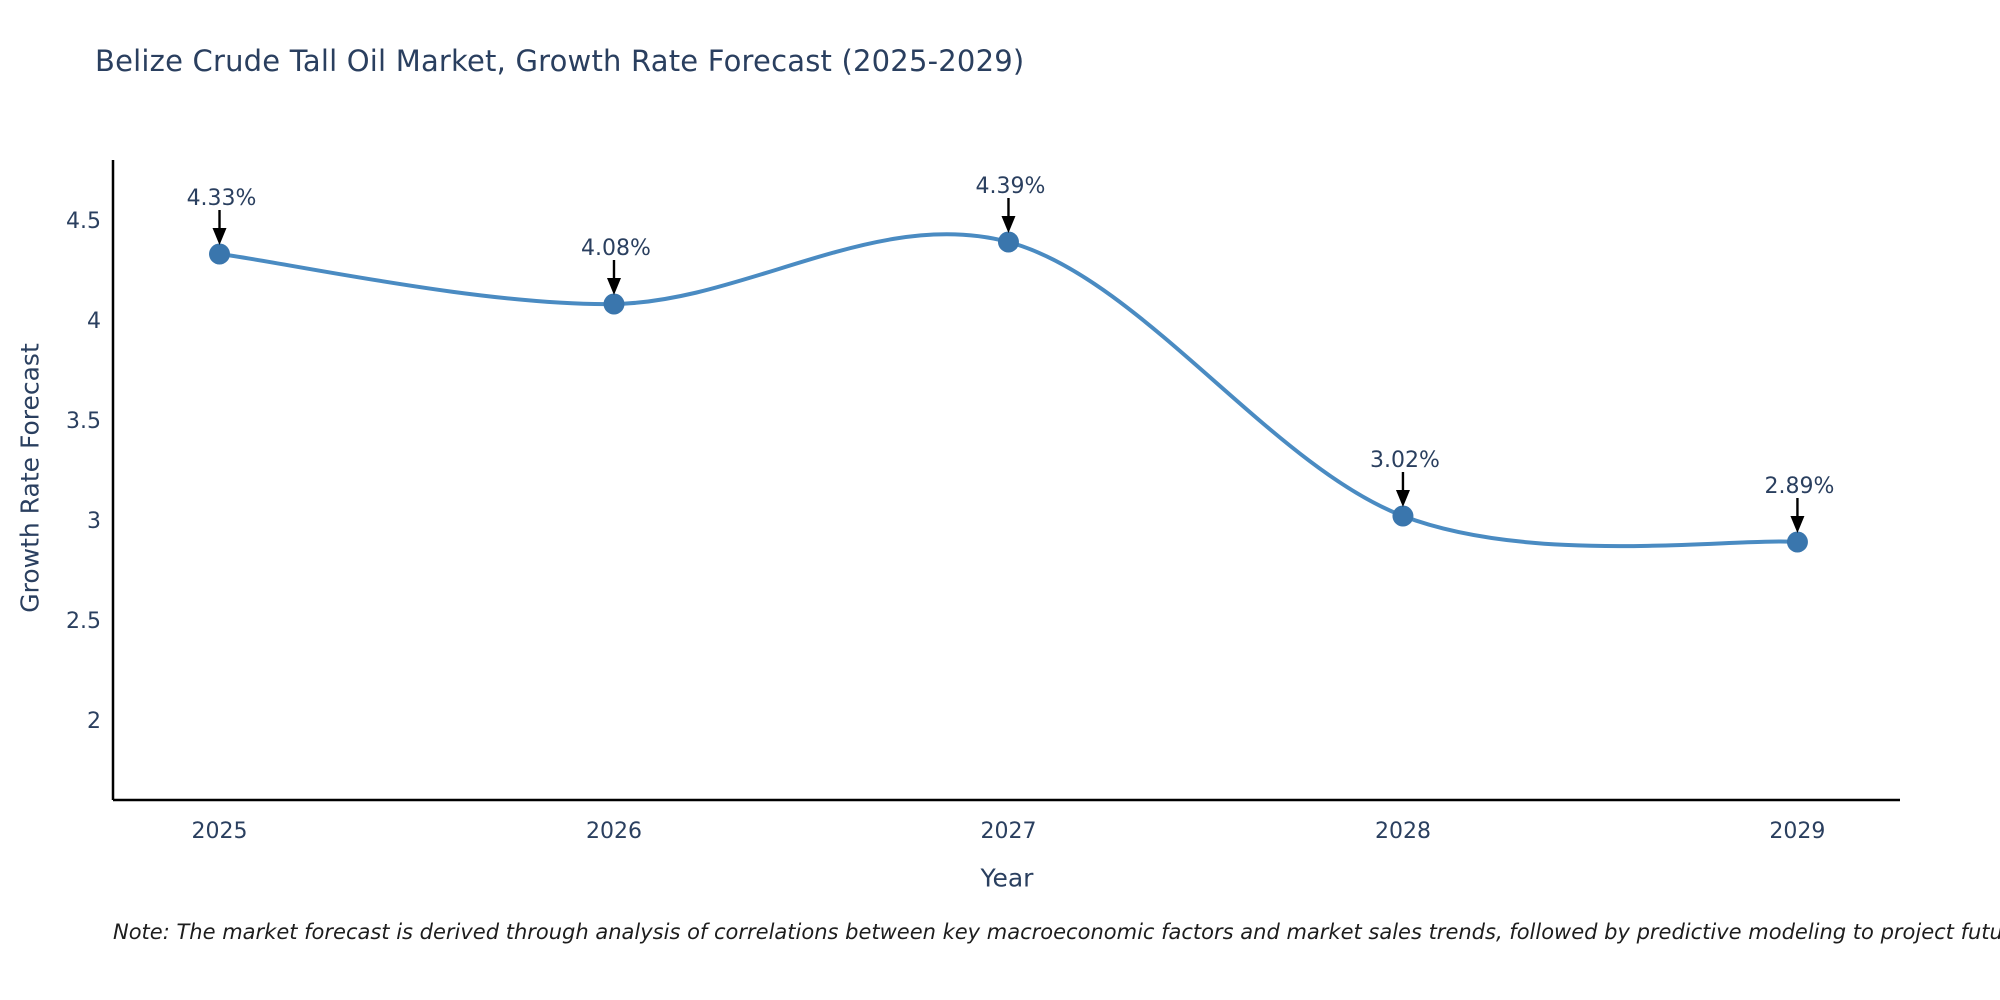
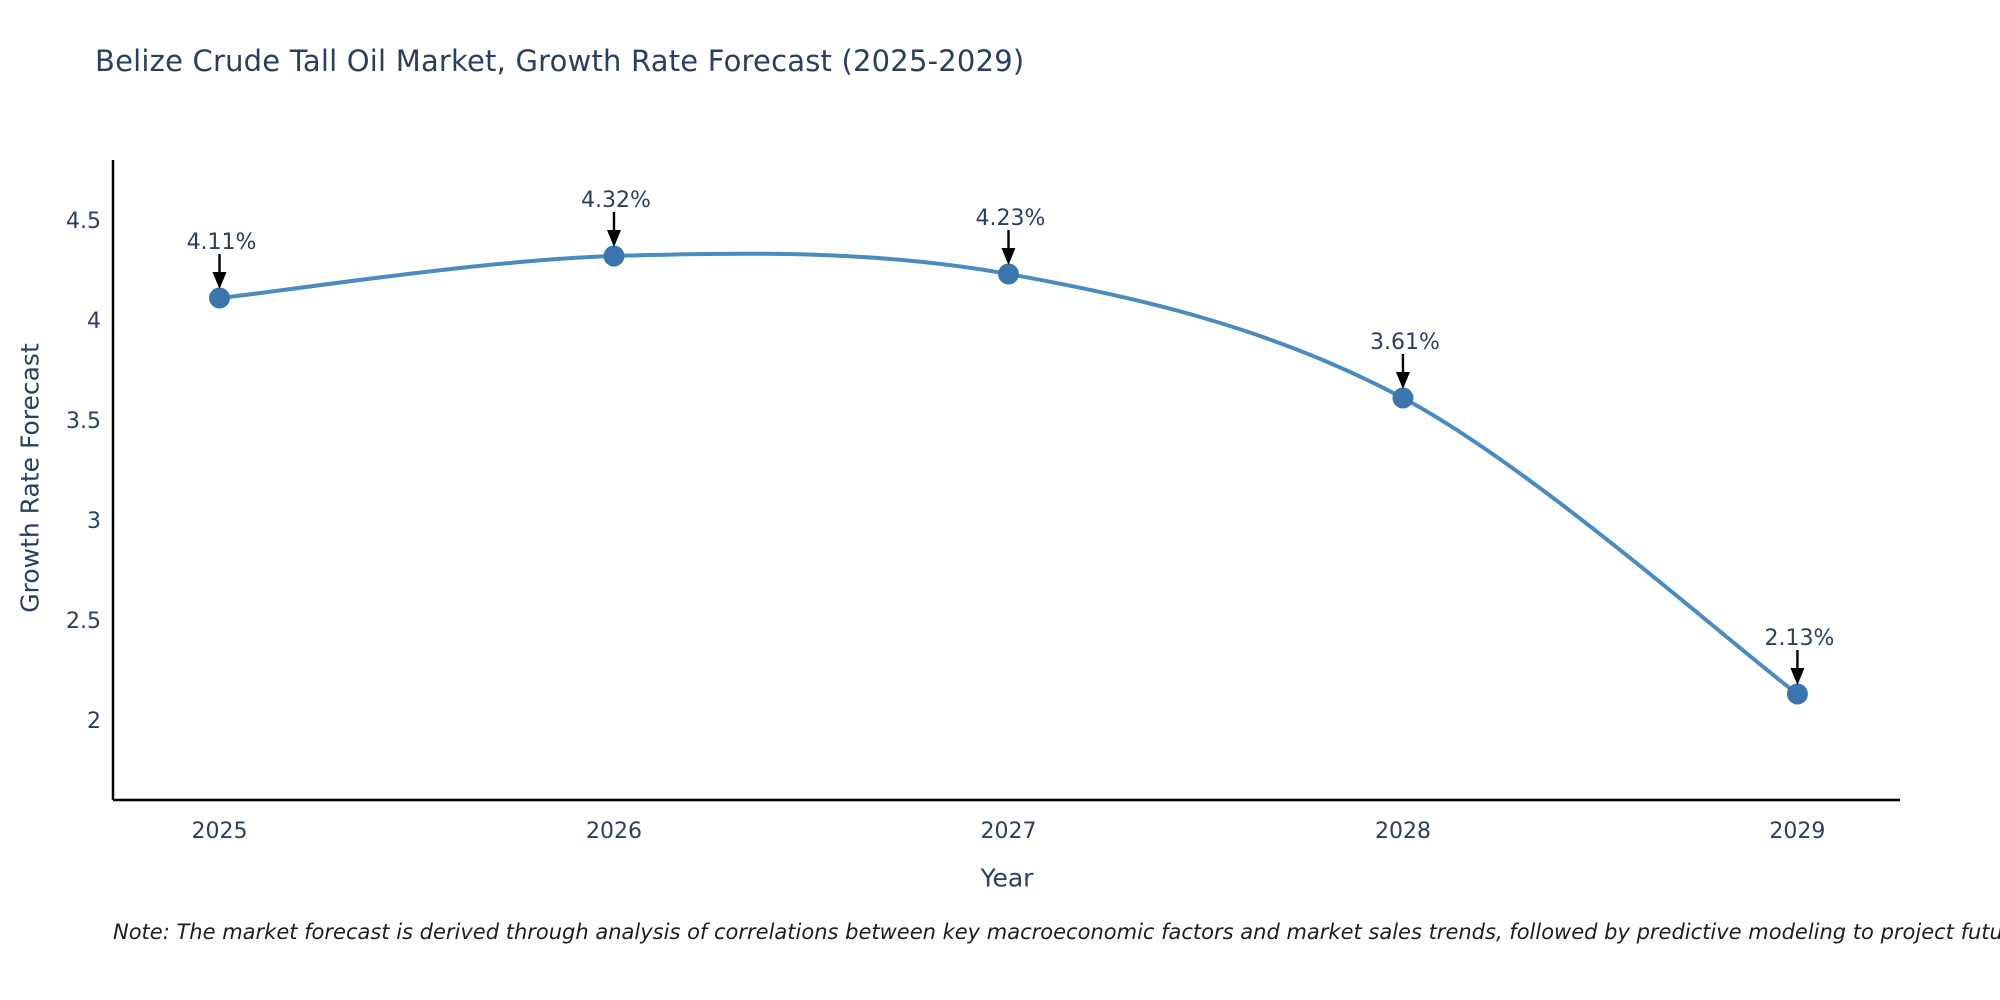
2025: 4.33% -> 4.11%
2026: 4.08% -> 4.32%
2027: 4.39% -> 4.23%
2028: 3.02% -> 3.61%
2029: 2.89% -> 2.13%
